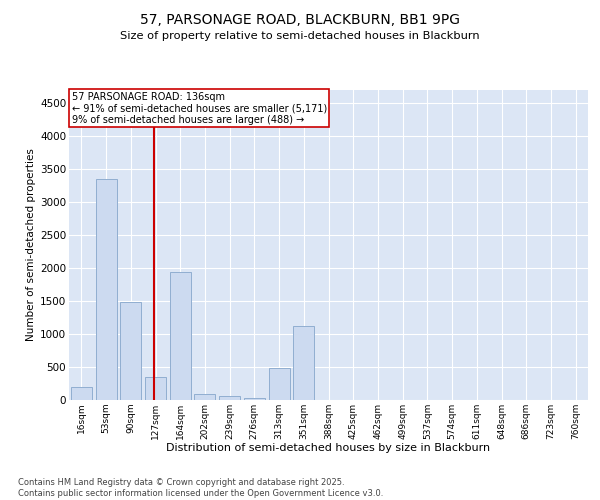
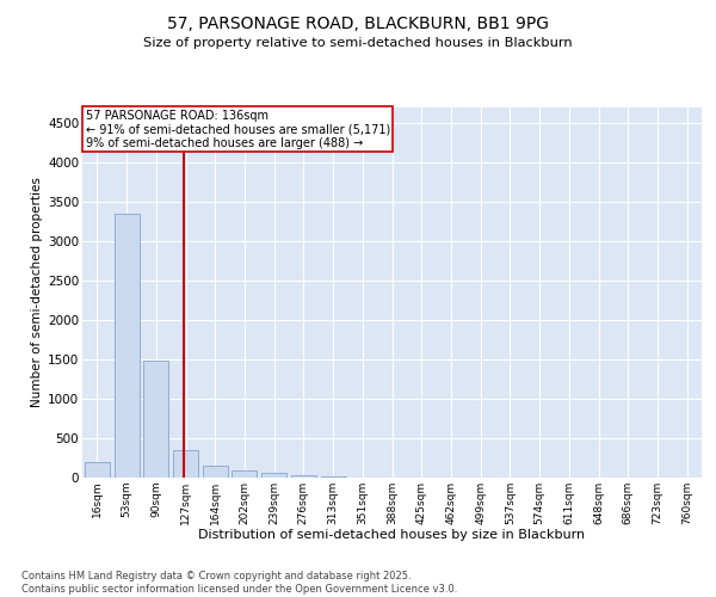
164sqm: 1940 -> 160
313sqm: 480 -> 20
351sqm: 1120 -> 0
